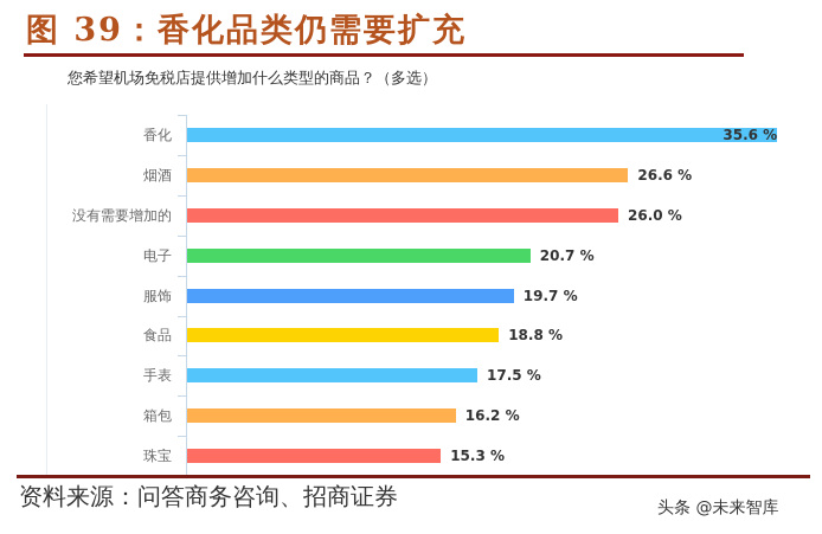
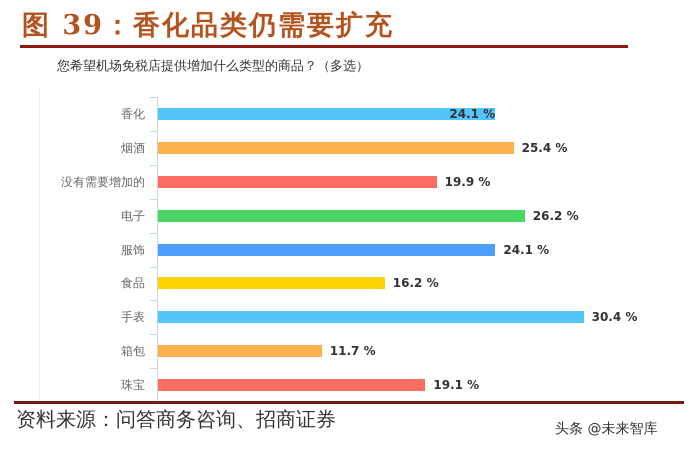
香化: 35.6 -> 24.1
烟酒: 26.6 -> 25.4
没有需要增加的: 26.0 -> 19.9
电子: 20.7 -> 26.2
服饰: 19.7 -> 24.1
食品: 18.8 -> 16.2
手表: 17.5 -> 30.4
箱包: 16.2 -> 11.7
珠宝: 15.3 -> 19.1
